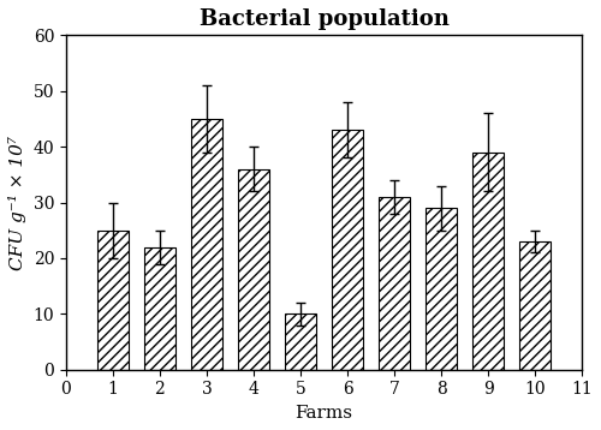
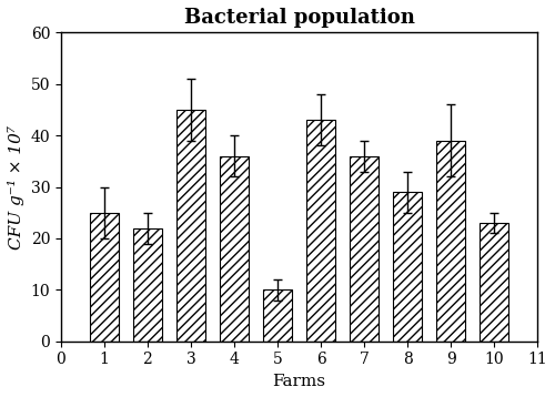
7: 31 -> 36
